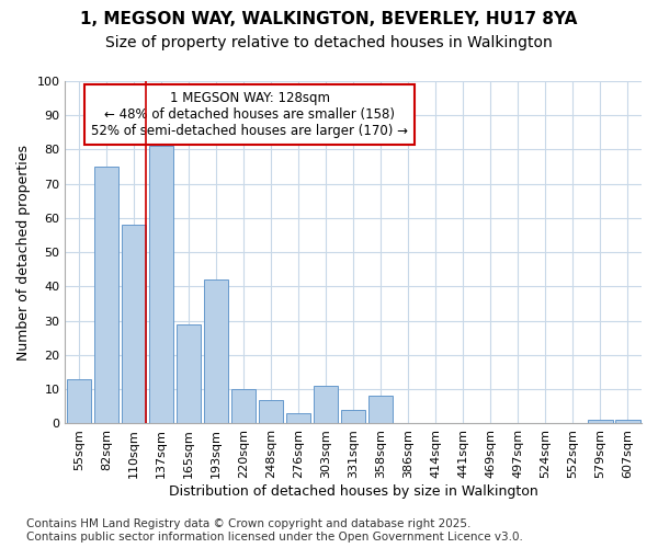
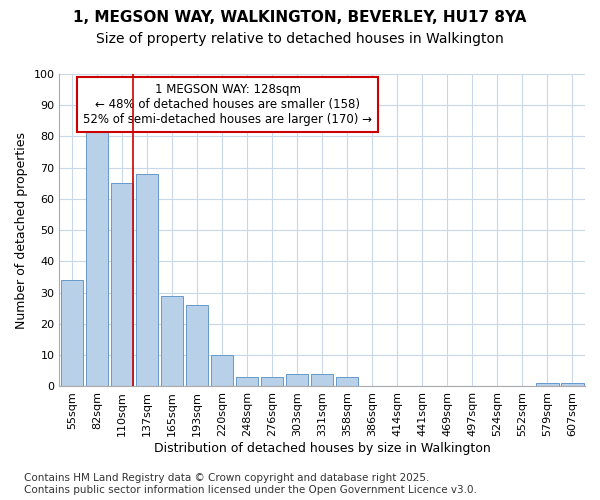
55sqm: 13 -> 34
82sqm: 75 -> 82
110sqm: 58 -> 65
137sqm: 81 -> 68
193sqm: 42 -> 26
248sqm: 7 -> 3
303sqm: 11 -> 4
358sqm: 8 -> 3
